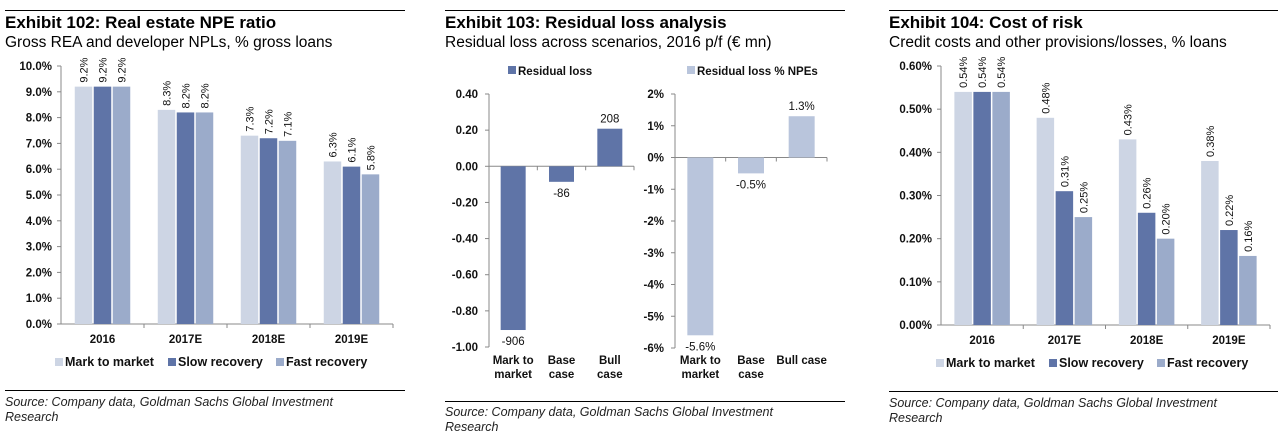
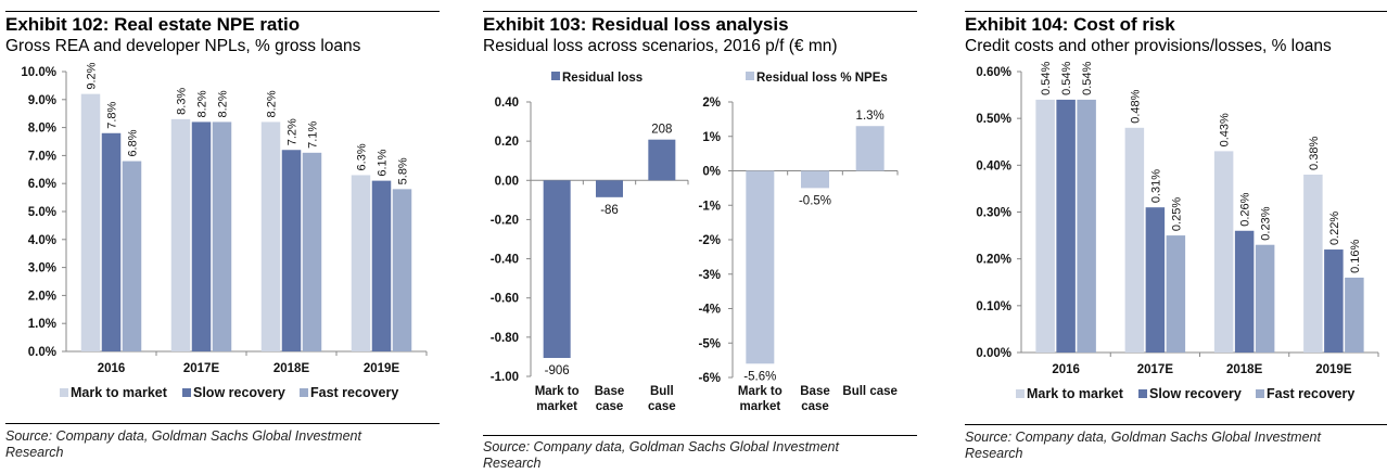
Exhibit 102: Real estate NPE ratio/Slow recovery/2016: 9.2% -> 7.8%
Exhibit 102: Real estate NPE ratio/Fast recovery/2016: 9.2% -> 6.8%
Exhibit 102: Real estate NPE ratio/Mark to market/2018E: 7.3% -> 8.2%
Exhibit 104: Cost of risk/Fast recovery/2018E: 0.20% -> 0.23%
